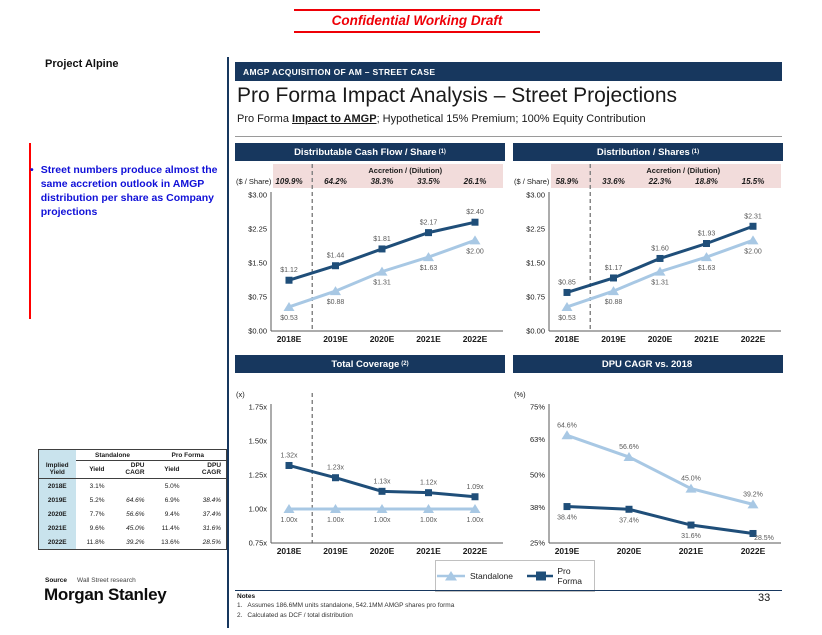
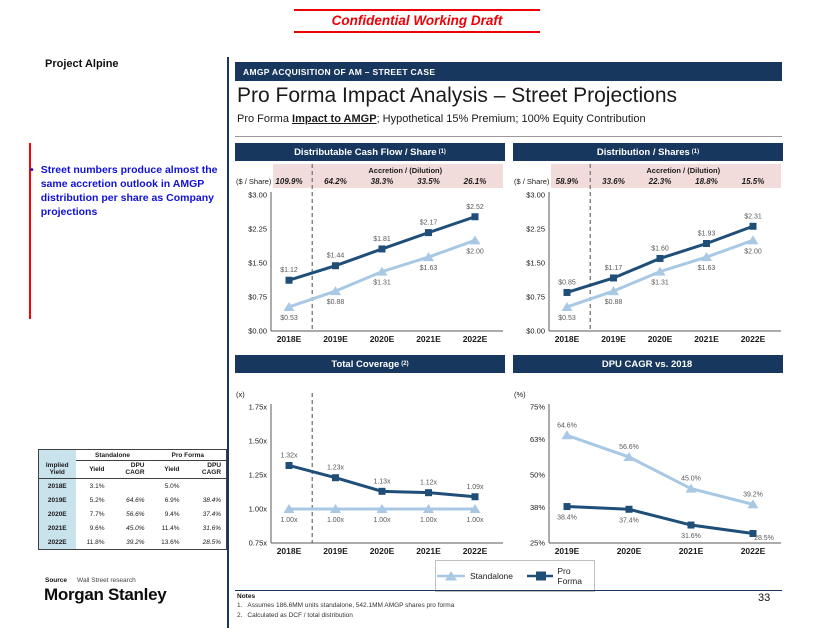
Distributable Cash Flow / Share/Pro Forma/2022E: $2.40 -> $2.52
